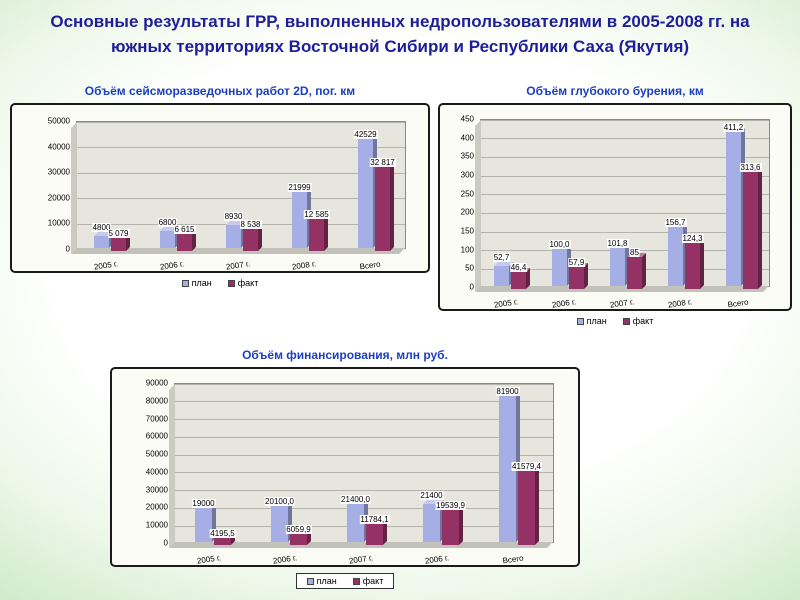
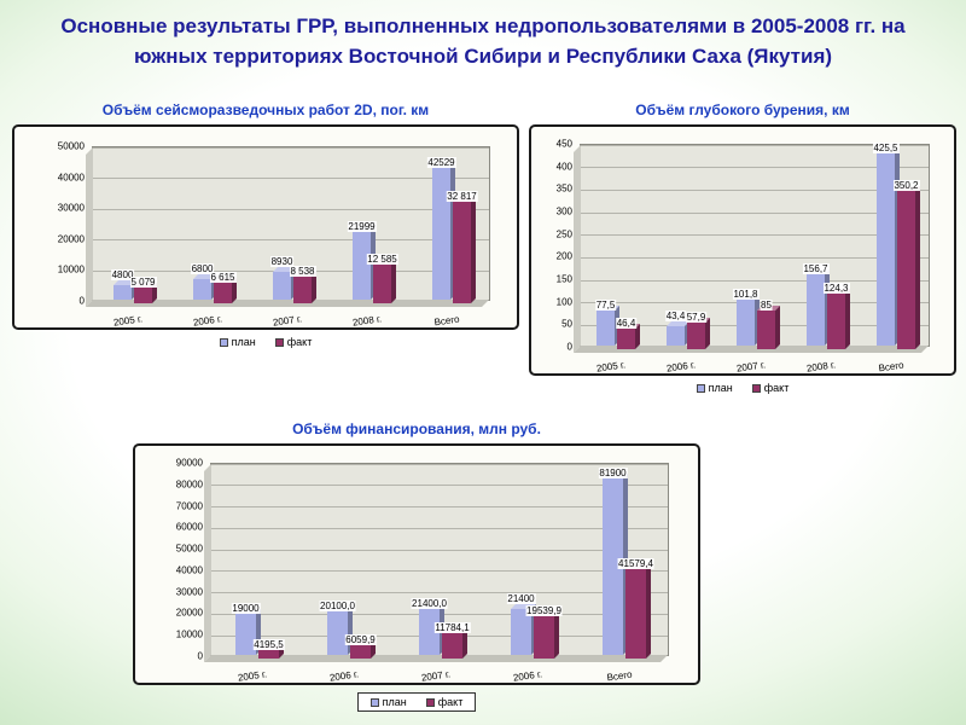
Объём глубокого бурения, км/план/2005 г.: 52,7 -> 77,5
Объём глубокого бурения, км/план/2006 г.: 100,0 -> 43,4
Объём глубокого бурения, км/план/Всего: 411,2 -> 425,5
Объём глубокого бурения, км/факт/Всего: 313,6 -> 350,2
